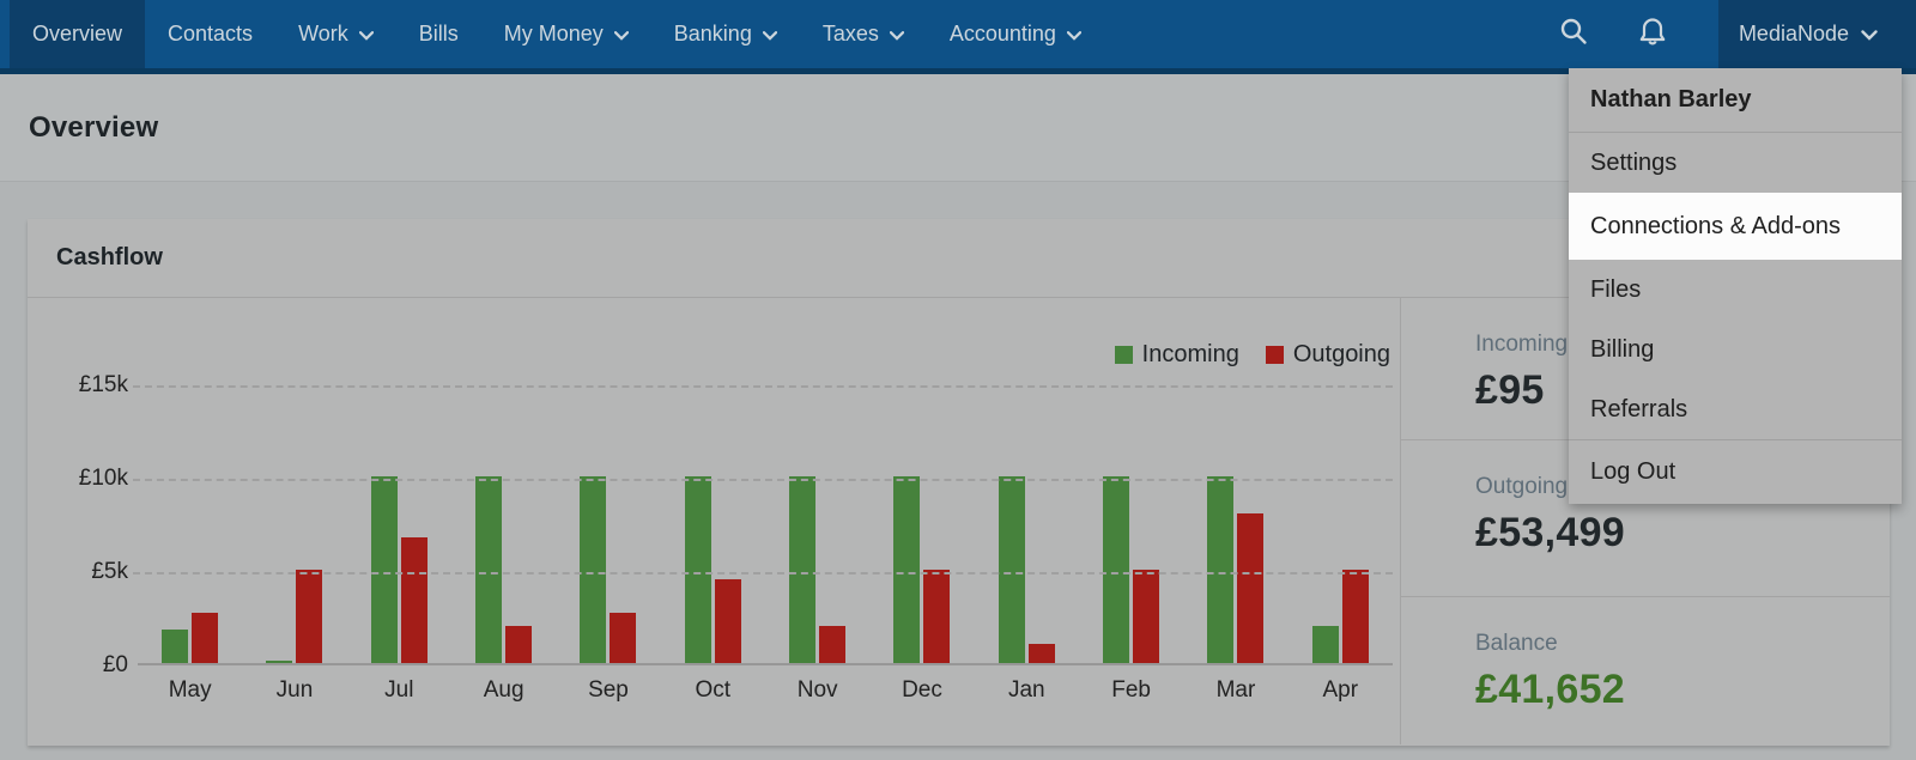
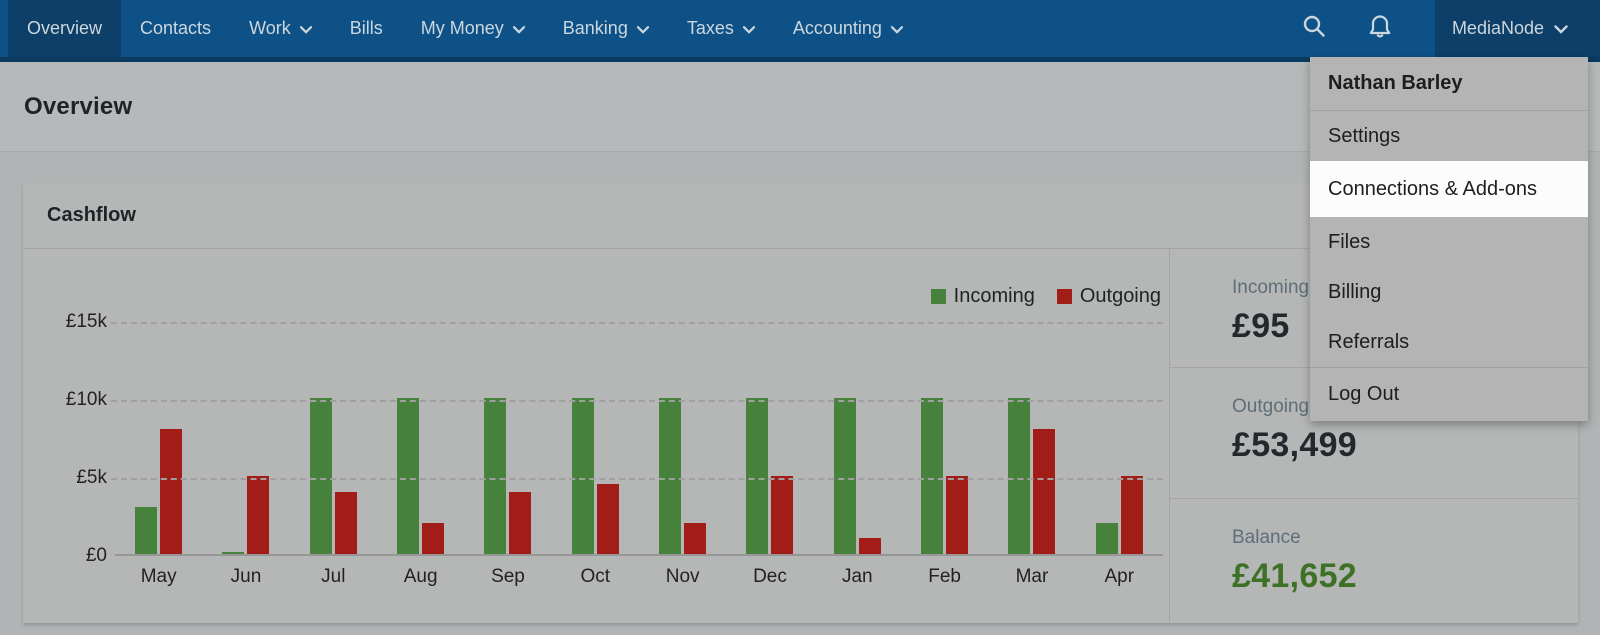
Incoming/May: £1.8k -> £3.0k
Outgoing/May: £2.7k -> £8.0k
Outgoing/Jul: £6.7k -> £4.0k
Outgoing/Sep: £2.7k -> £4.0k
